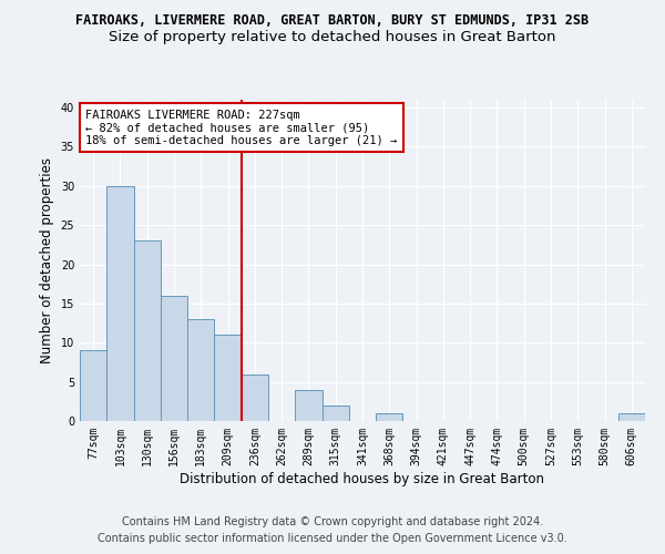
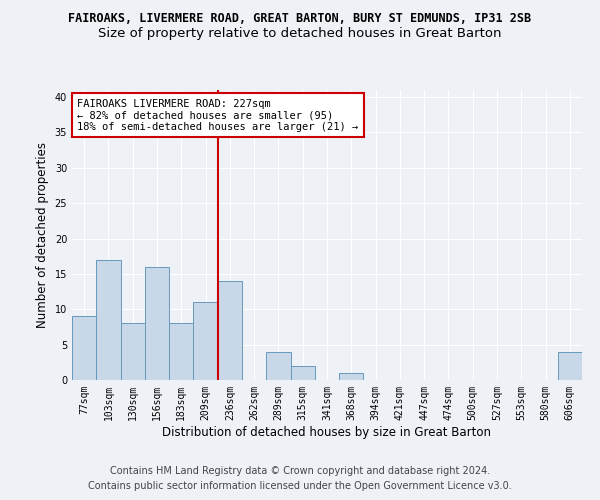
103sqm: 30 -> 17
130sqm: 23 -> 8
183sqm: 13 -> 8
236sqm: 6 -> 14
606sqm: 1 -> 4
